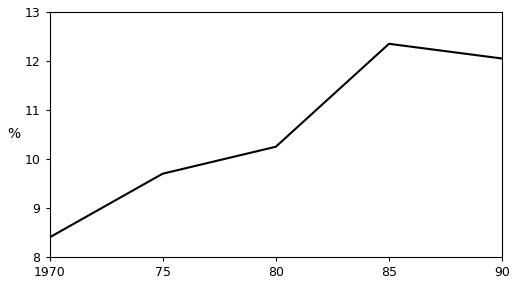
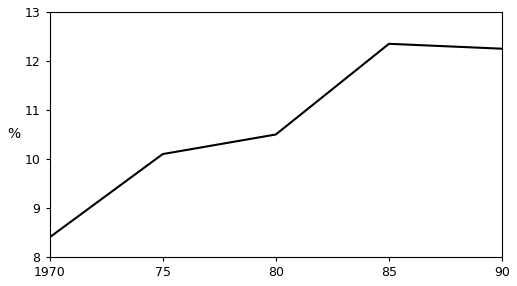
75: 9.70 -> 10.10
80: 10.25 -> 10.50
90: 12.05 -> 12.25
